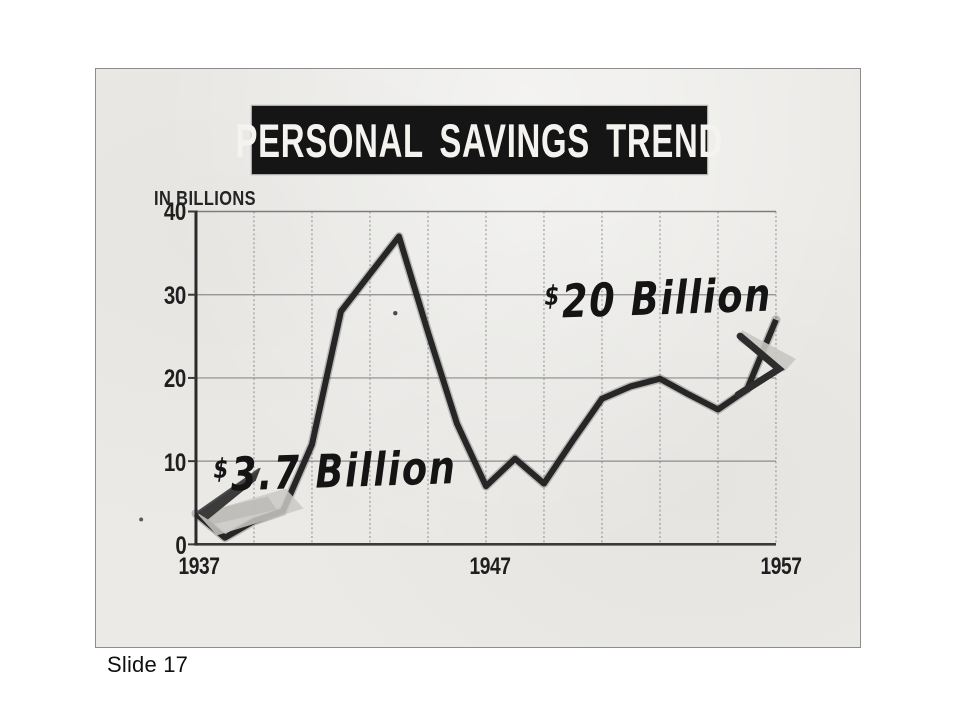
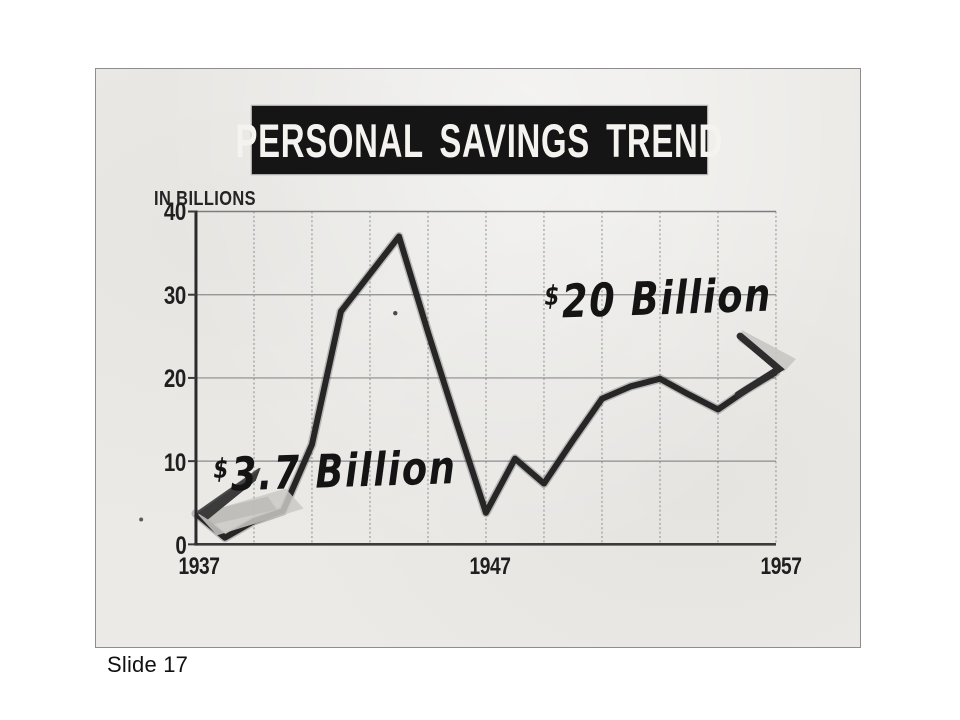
1947: 7 -> 4
1957: 27 -> 21
